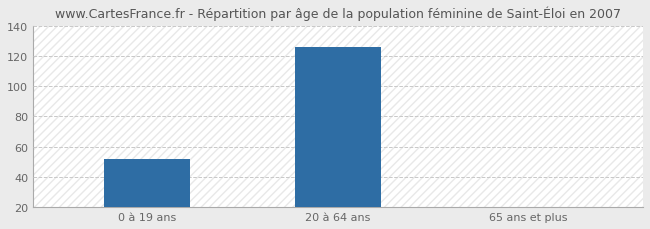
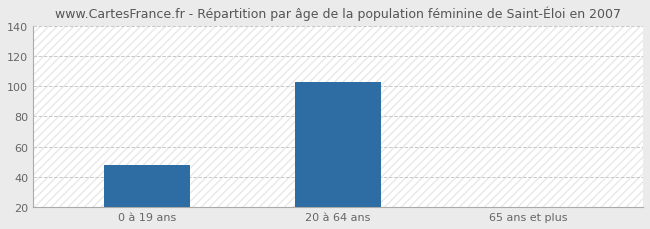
0 à 19 ans: 52 -> 48
20 à 64 ans: 126 -> 103
